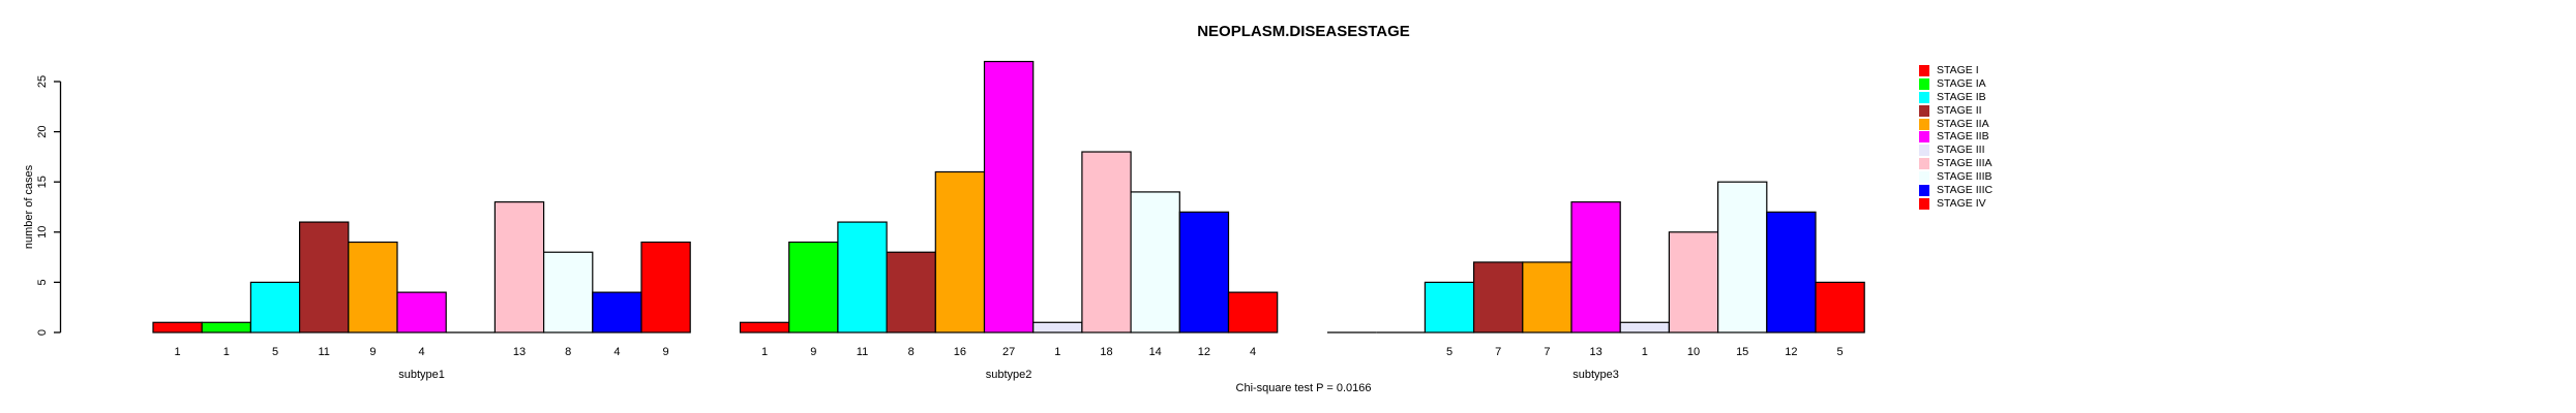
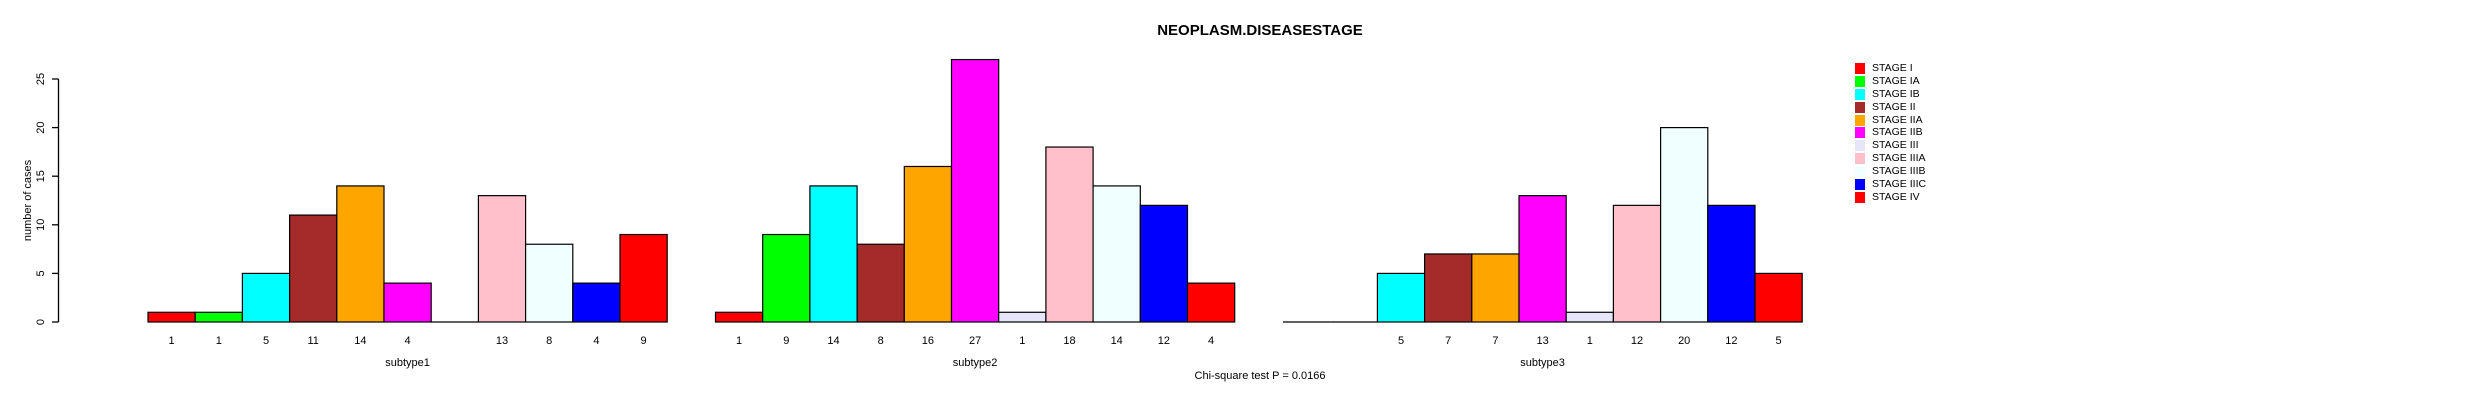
STAGE IIA/subtype1: 9 -> 14
STAGE IB/subtype2: 11 -> 14
STAGE IIIA/subtype3: 10 -> 12
STAGE IIIB/subtype3: 15 -> 20
